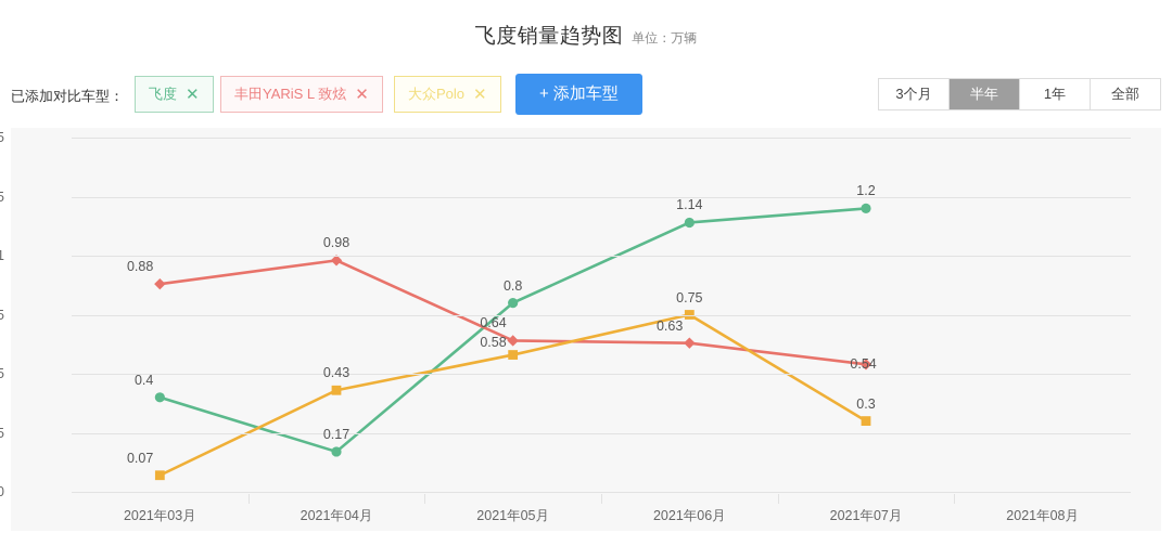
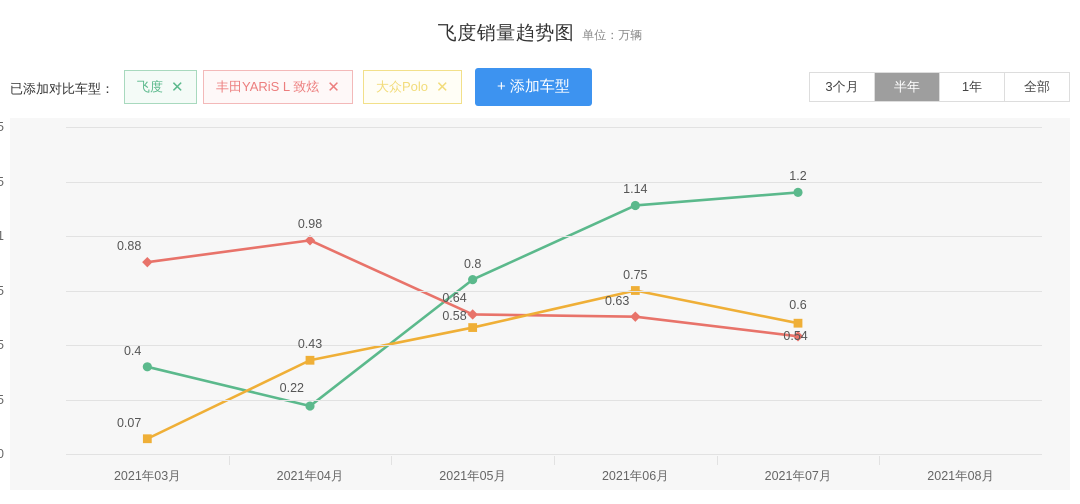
飞度/2021年04月: 0.17 -> 0.22
大众Polo/2021年07月: 0.3 -> 0.6
